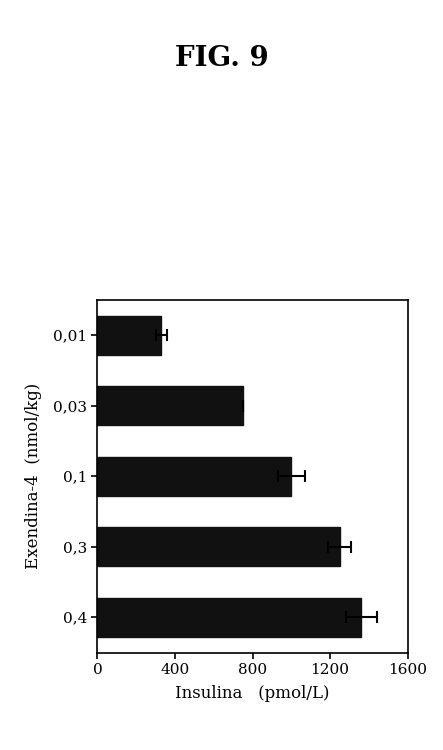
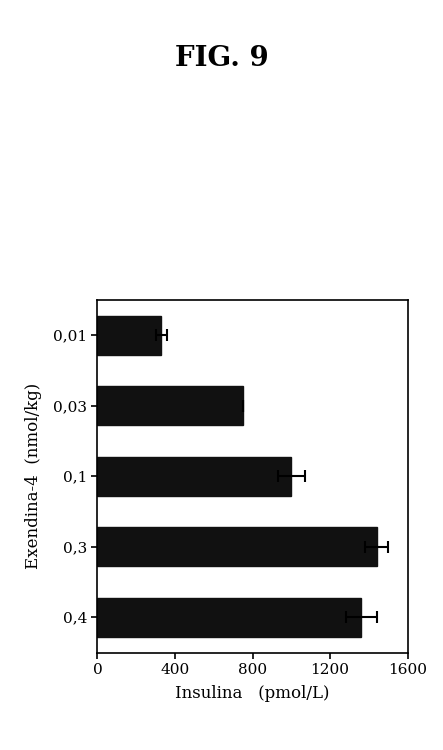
0,3: 1250 -> 1440
